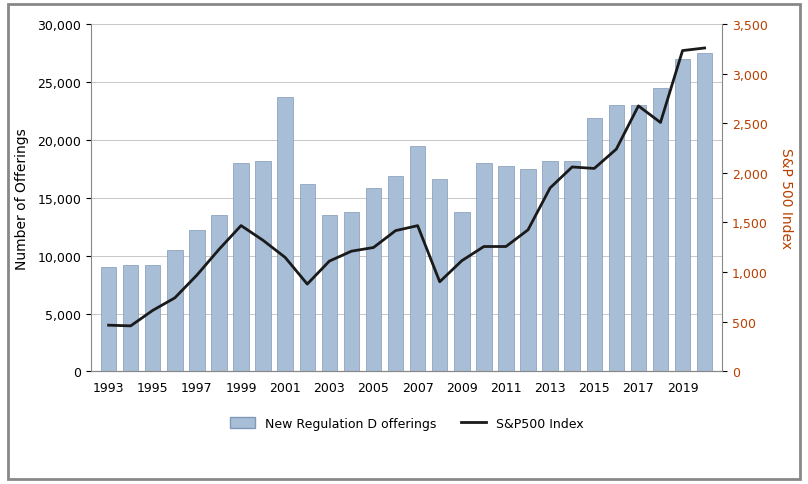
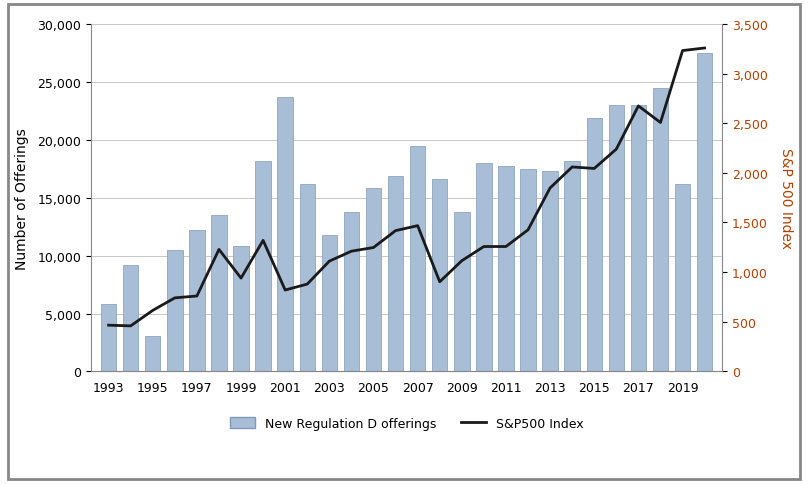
New Regulation D offerings/1993: 9,000 -> 5,800
New Regulation D offerings/1995: 9,200 -> 3,100
S&P500 Index/1997: 970 -> 760
New Regulation D offerings/1999: 18,000 -> 10,800
S&P500 Index/1999: 1,470 -> 940
S&P500 Index/2001: 1,150 -> 820
New Regulation D offerings/2003: 13,500 -> 11,800
New Regulation D offerings/2013: 18,200 -> 17,300
New Regulation D offerings/2019: 27,000 -> 16,200
